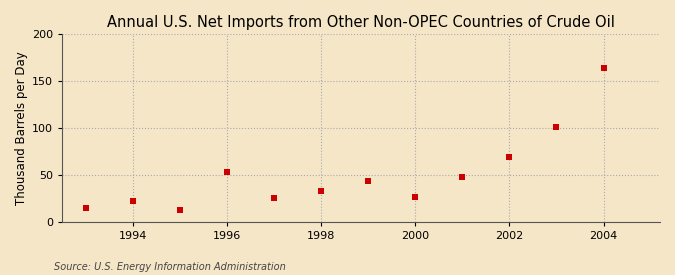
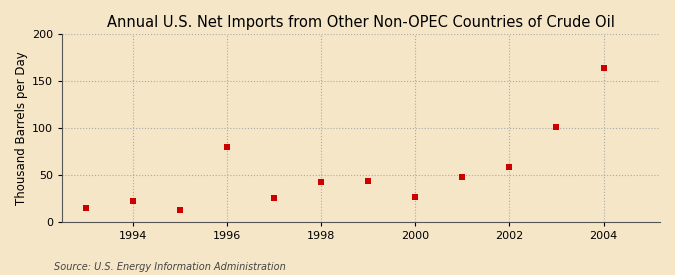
1996: 53 -> 80
1998: 33 -> 42
2002: 69 -> 58
